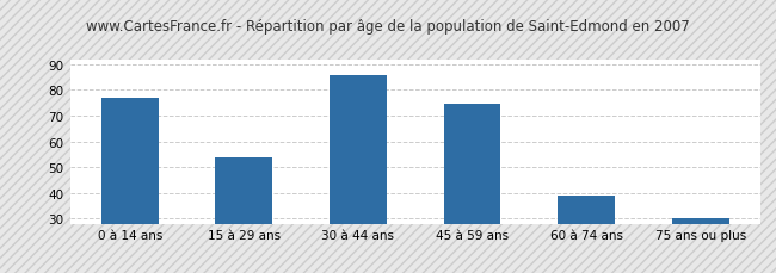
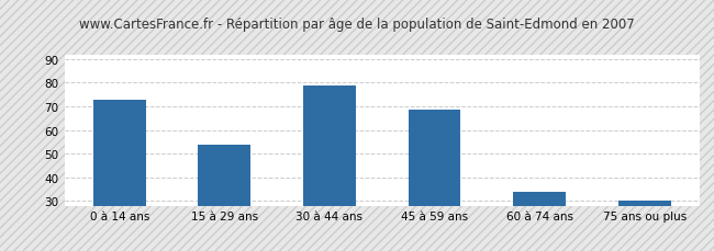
0 à 14 ans: 77.0 -> 73.0
30 à 44 ans: 86.0 -> 79.0
45 à 59 ans: 74.5 -> 68.5
60 à 74 ans: 39.0 -> 34.0
